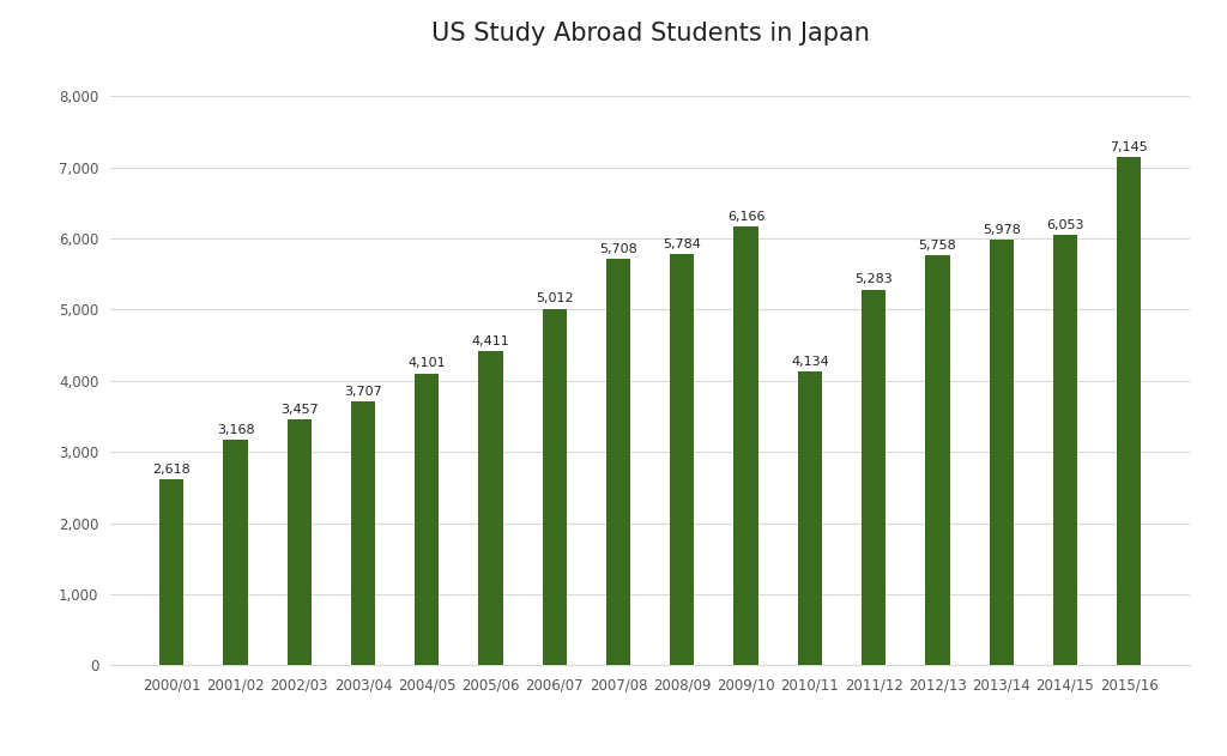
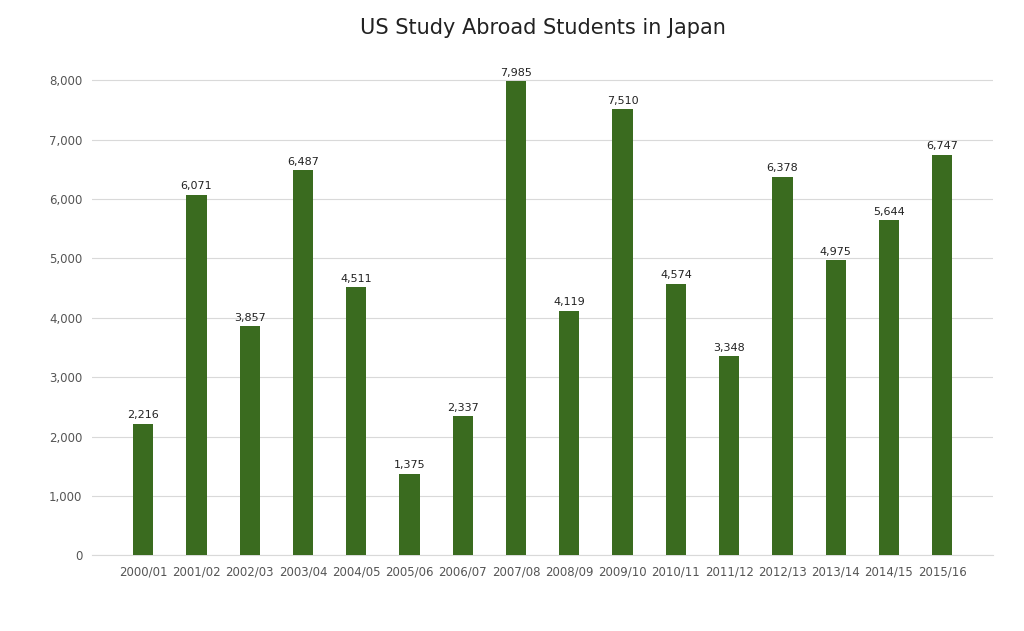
2000/01: 2,618 -> 2,216
2001/02: 3,168 -> 6,071
2002/03: 3,457 -> 3,857
2003/04: 3,707 -> 6,487
2004/05: 4,101 -> 4,511
2005/06: 4,411 -> 1,375
2006/07: 5,012 -> 2,337
2007/08: 5,708 -> 7,985
2008/09: 5,784 -> 4,119
2009/10: 6,166 -> 7,510
2010/11: 4,134 -> 4,574
2011/12: 5,283 -> 3,348
2012/13: 5,758 -> 6,378
2013/14: 5,978 -> 4,975
2014/15: 6,053 -> 5,644
2015/16: 7,145 -> 6,747
